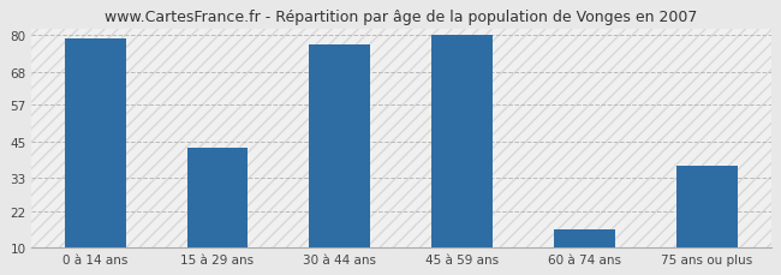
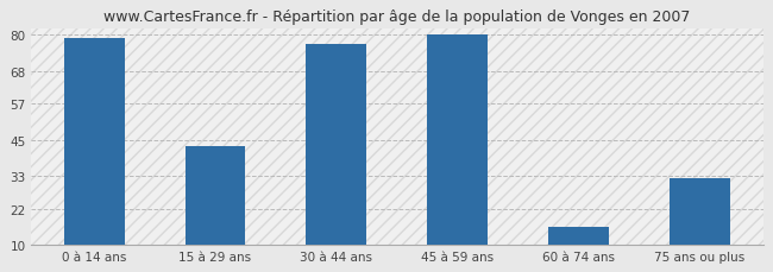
75 ans ou plus: 37 -> 32
